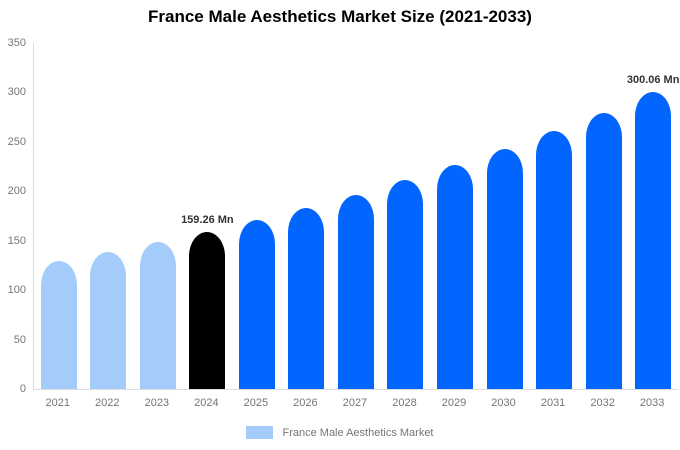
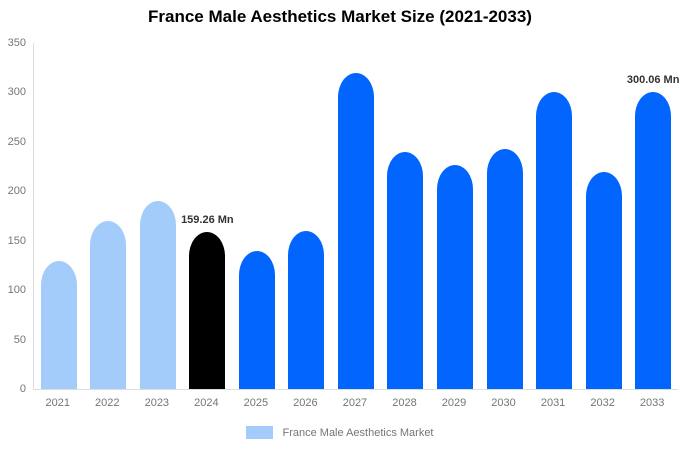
2022: 140 -> 170
2023: 150 -> 190
2025: 170 -> 140
2026: 180 -> 160
2027: 200 -> 320
2028: 210 -> 240
2031: 260 -> 300
2032: 280 -> 220
